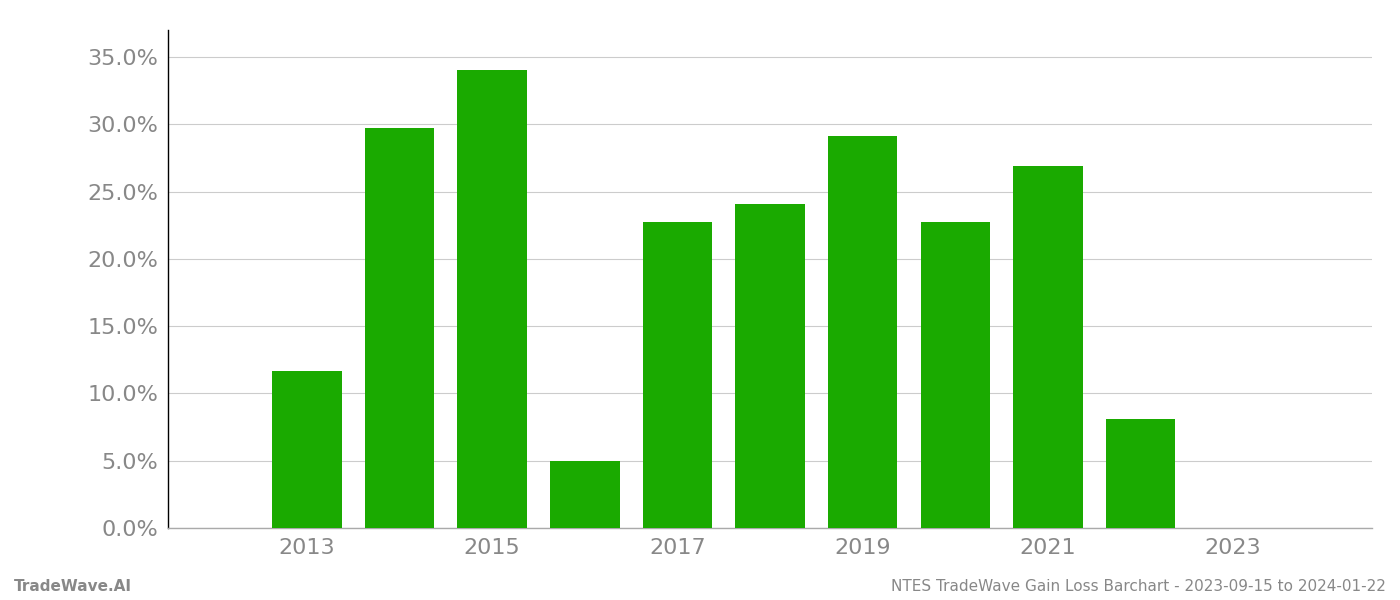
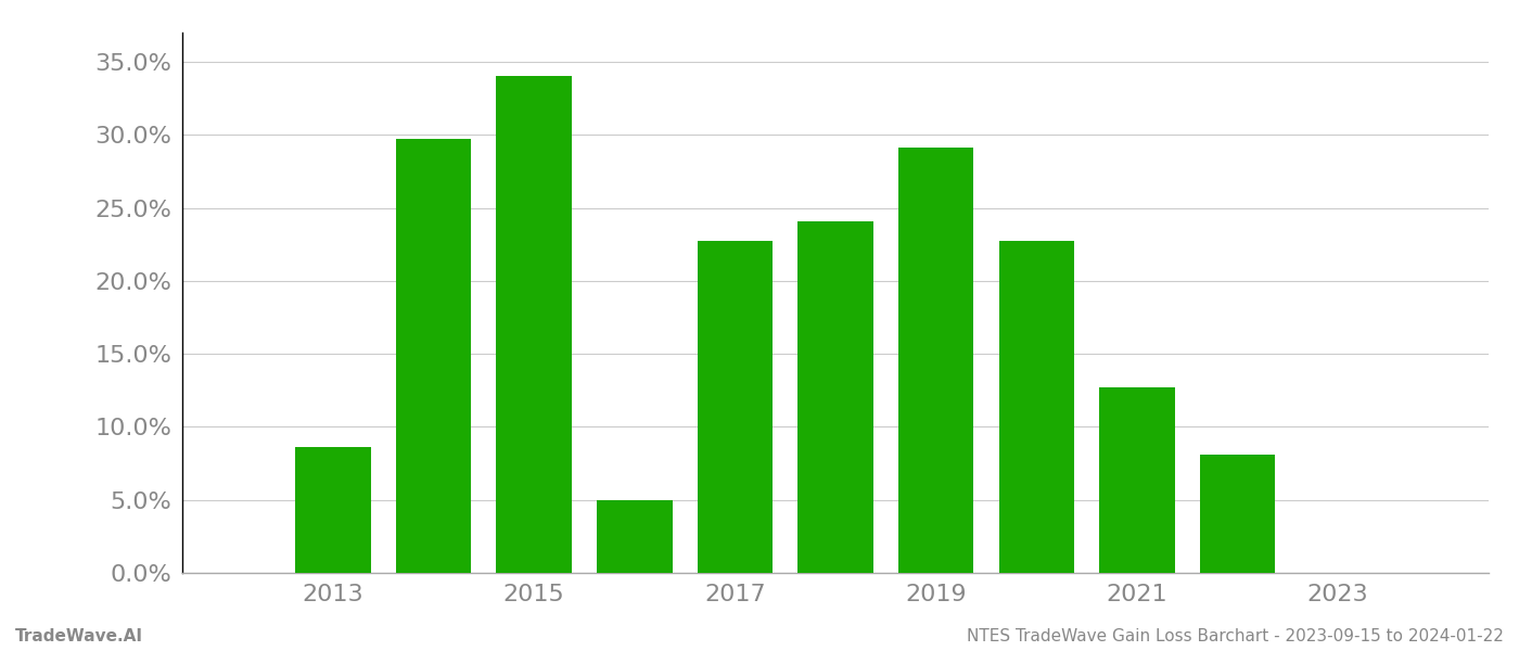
2013: 11.7% -> 8.6%
2021: 26.9% -> 12.7%
